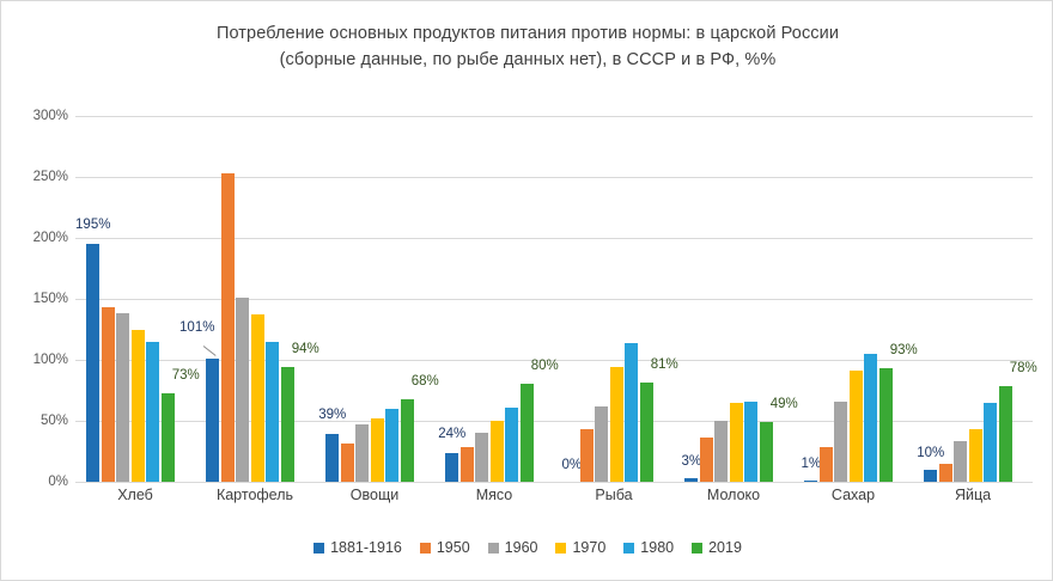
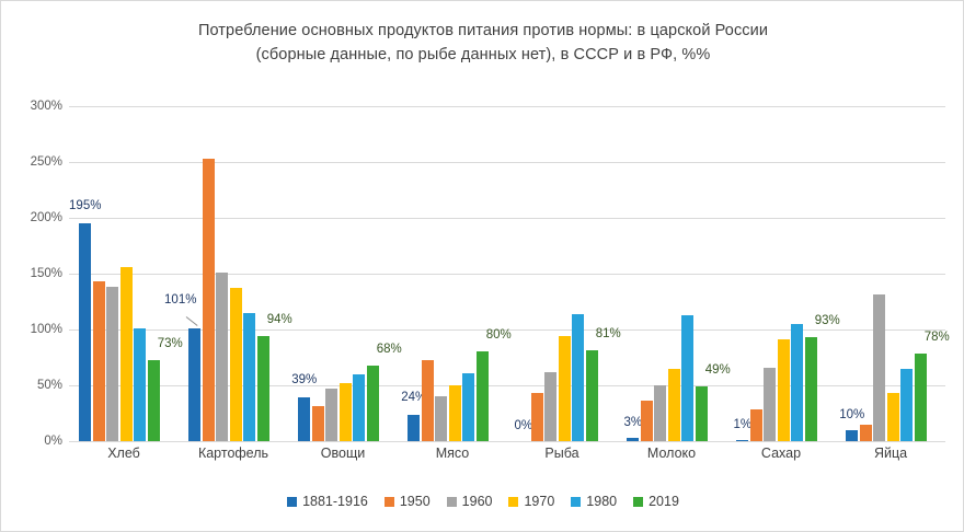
1970/Хлеб: 125% -> 156%
1980/Хлеб: 115% -> 101%
1950/Мясо: 28% -> 73%
1980/Молоко: 66% -> 113%
1960/Яйца: 33% -> 131%
